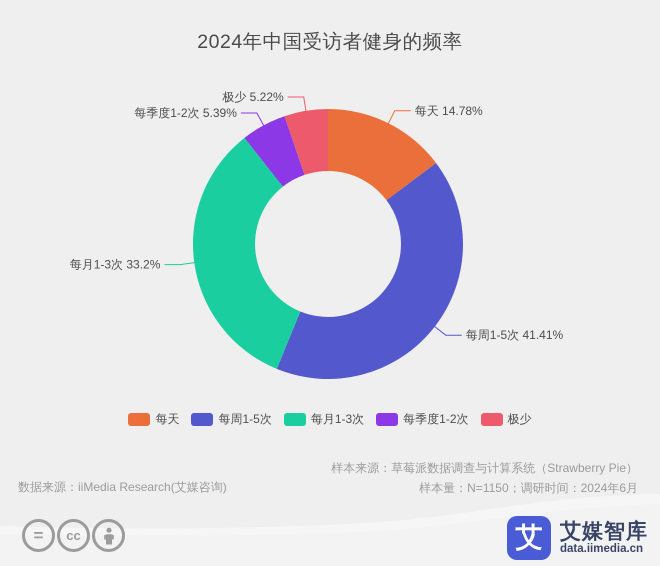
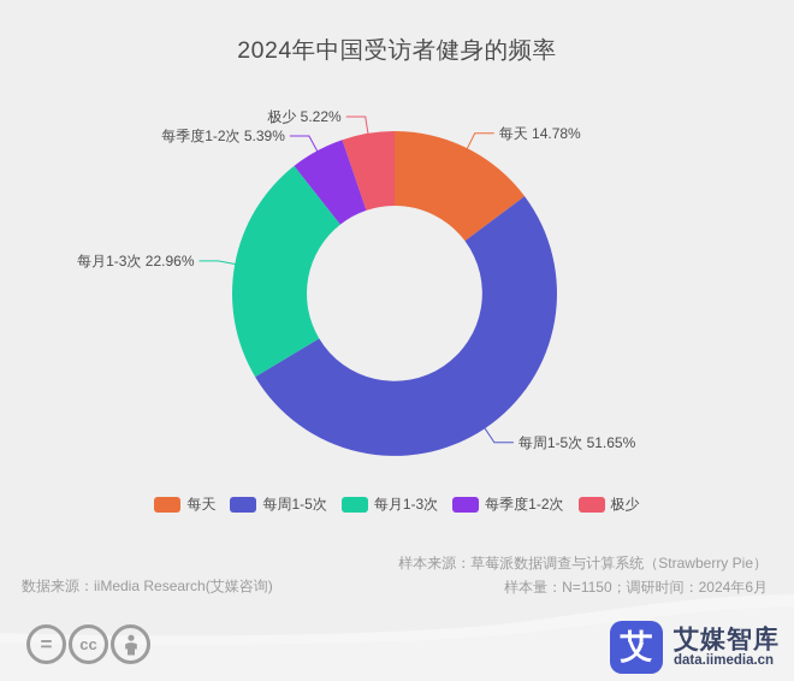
每周1-5次: 41.41% -> 51.65%
每月1-3次: 33.2% -> 22.96%
